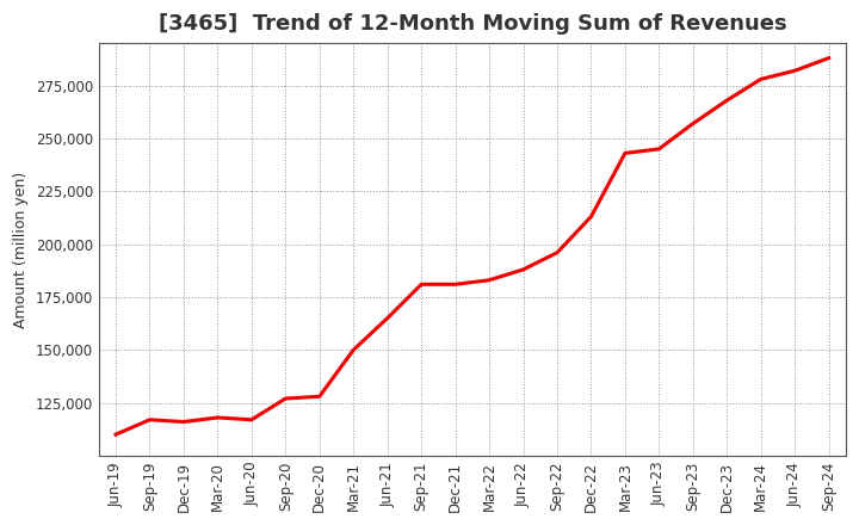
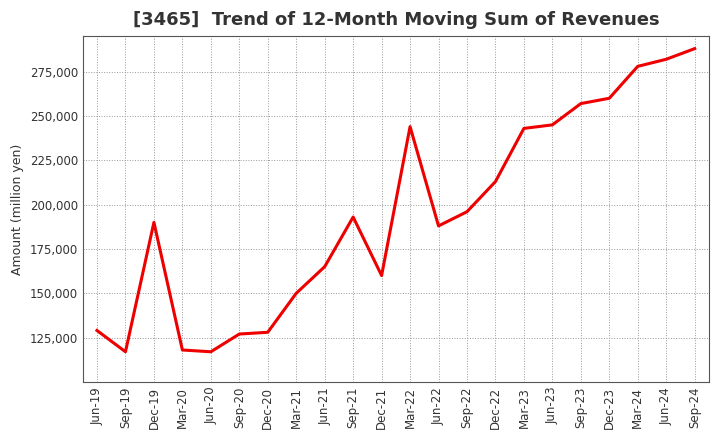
Jun-19: 110,000 -> 129,000
Dec-19: 116,000 -> 190,000
Sep-21: 181,000 -> 193,000
Dec-21: 181,000 -> 160,000
Mar-22: 183,000 -> 244,000
Dec-23: 268,000 -> 260,000
